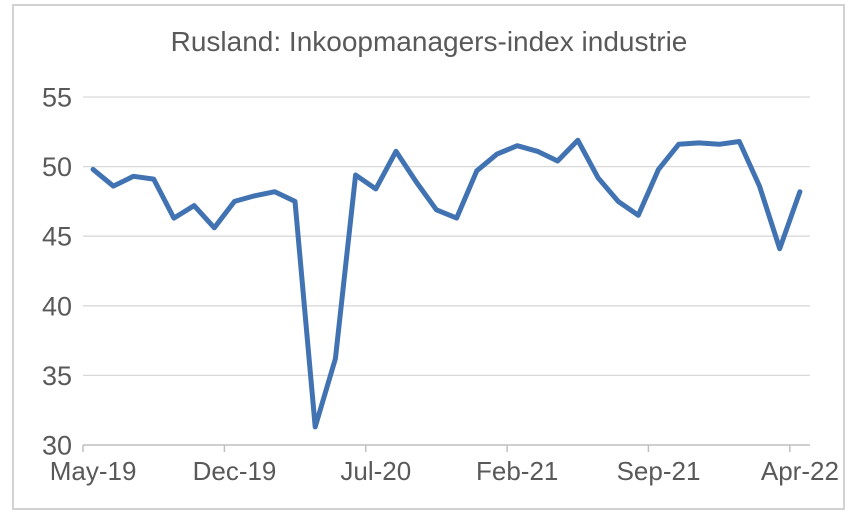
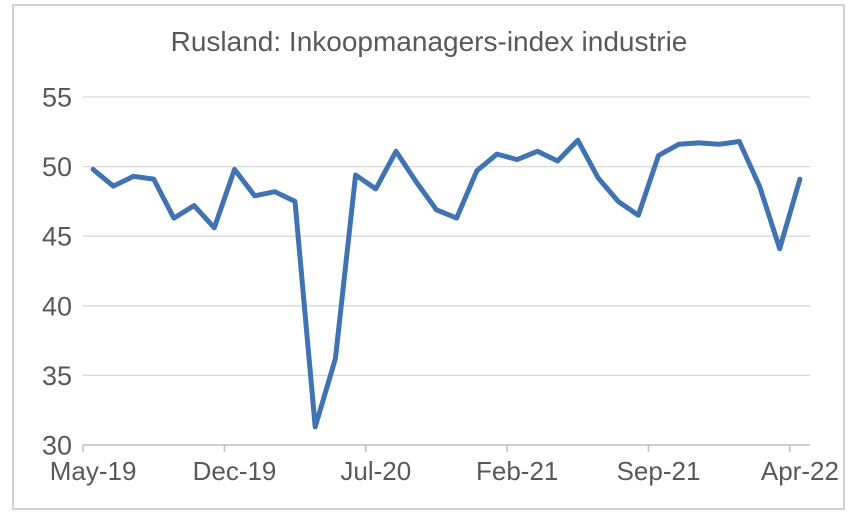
Dec-19: 47.5 -> 49.8
Feb-21: 51.5 -> 50.5
Sep-21: 49.8 -> 50.8
Apr-22: 48.2 -> 49.1
